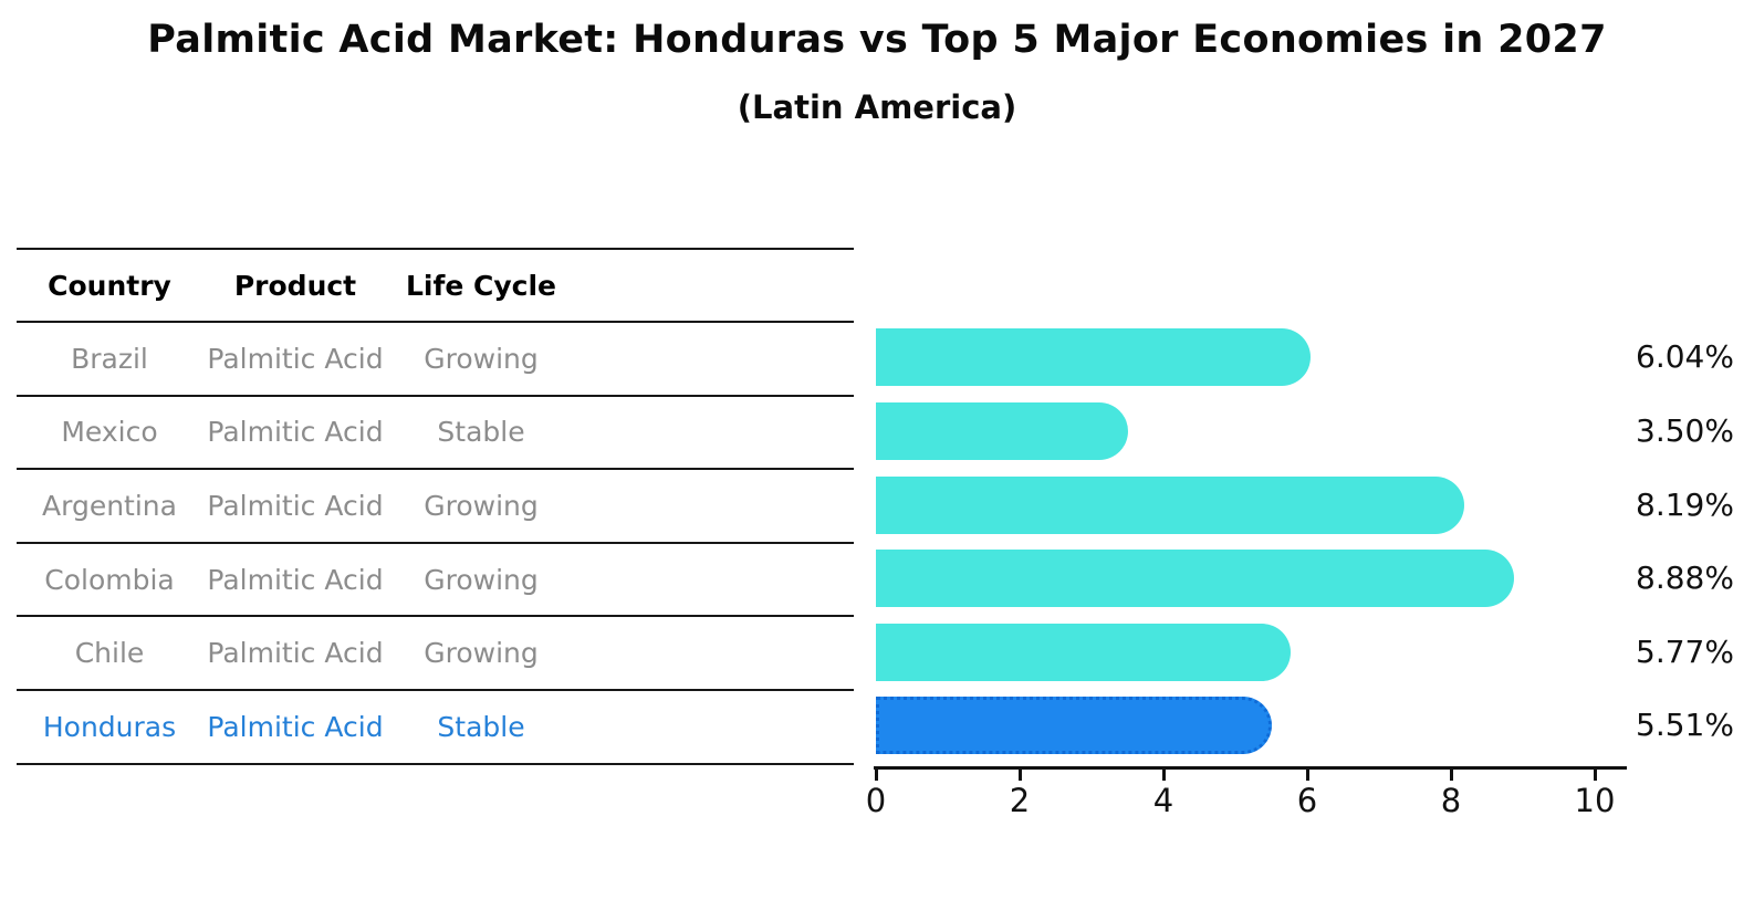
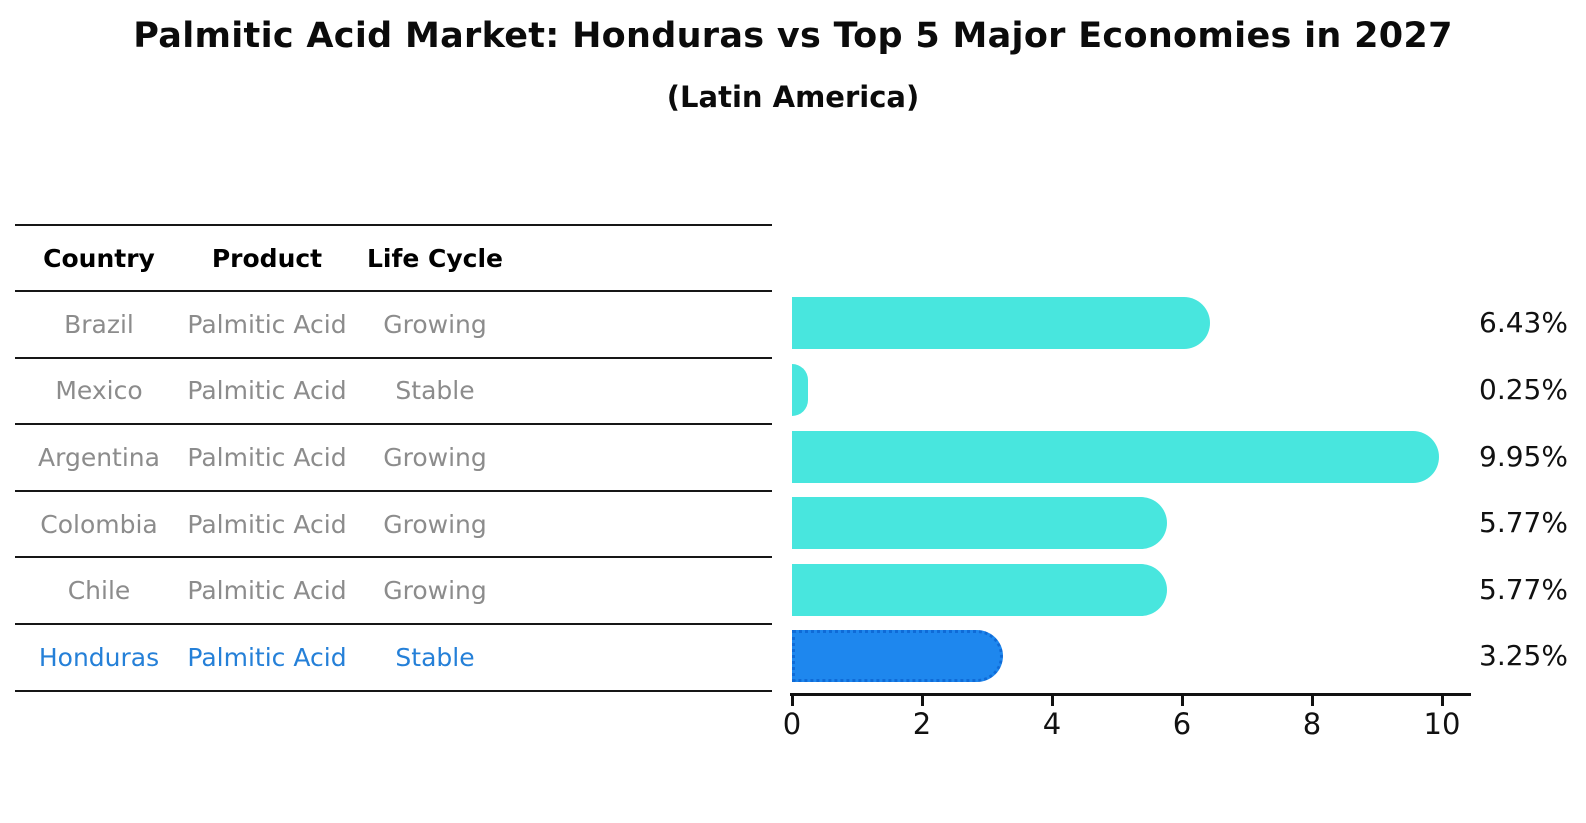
Brazil: 6.04% -> 6.43%
Mexico: 3.50% -> 0.25%
Argentina: 8.19% -> 9.95%
Colombia: 8.88% -> 5.77%
Honduras: 5.51% -> 3.25%
